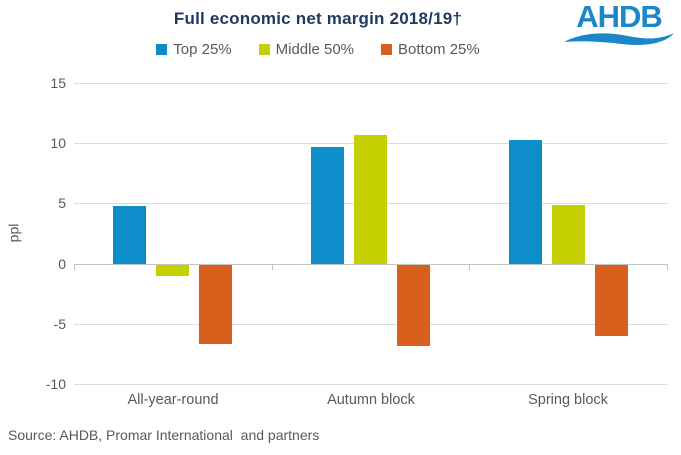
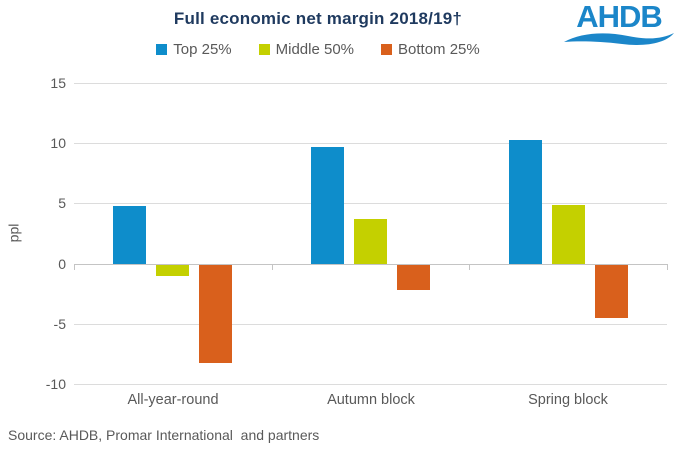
Bottom 25%/All-year-round: -6.6 -> -8.1
Middle 50%/Autumn block: 10.7 -> 3.7
Bottom 25%/Autumn block: -6.7 -> -2.1
Bottom 25%/Spring block: -5.9 -> -4.4
